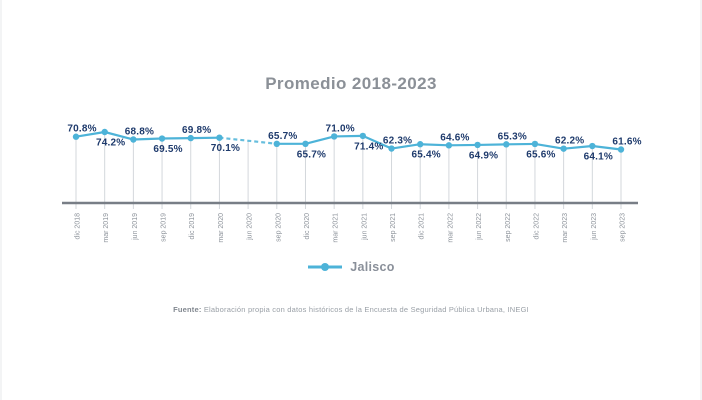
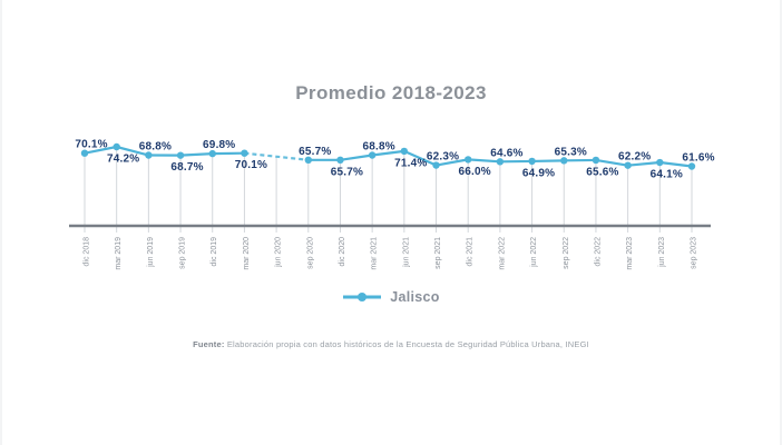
dic 2018: 70.8% -> 70.1%
sep 2019: 69.5% -> 68.7%
mar 2021: 71.0% -> 68.8%
dic 2021: 65.4% -> 66.0%
